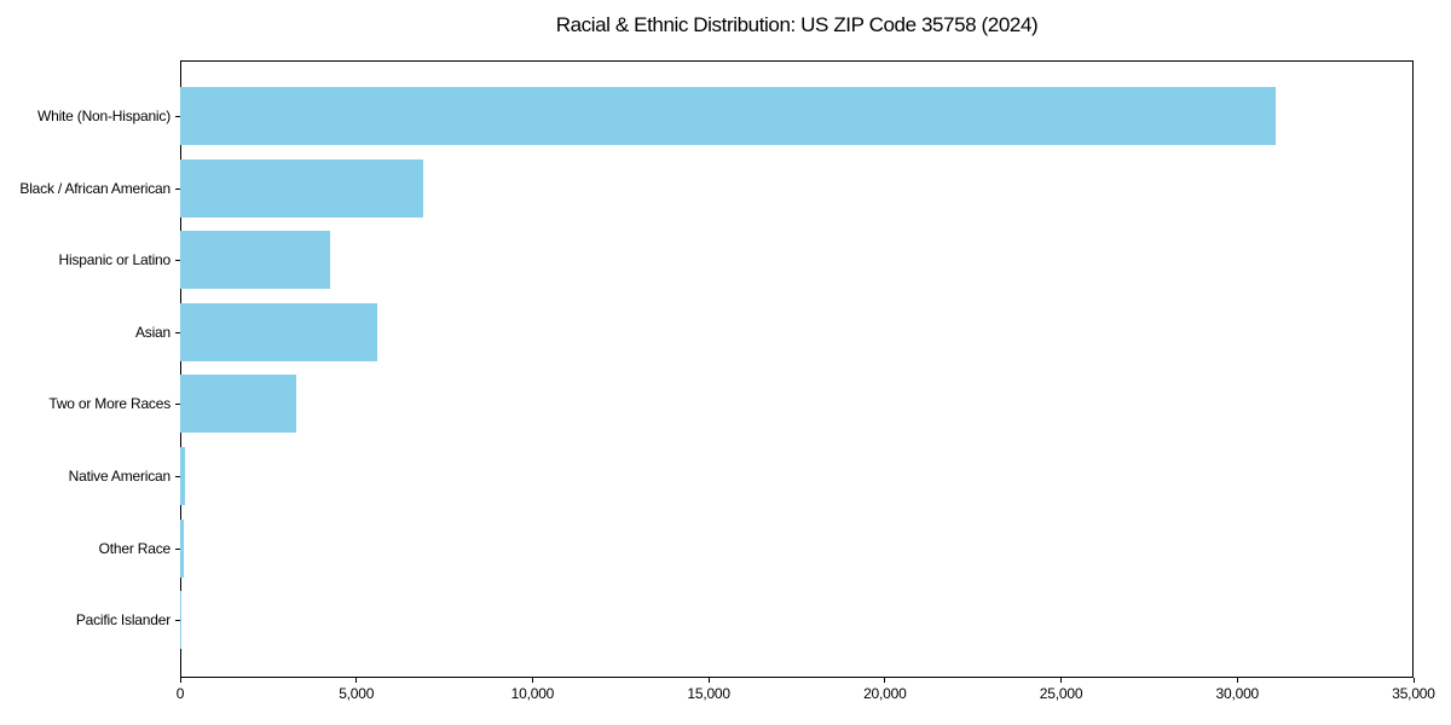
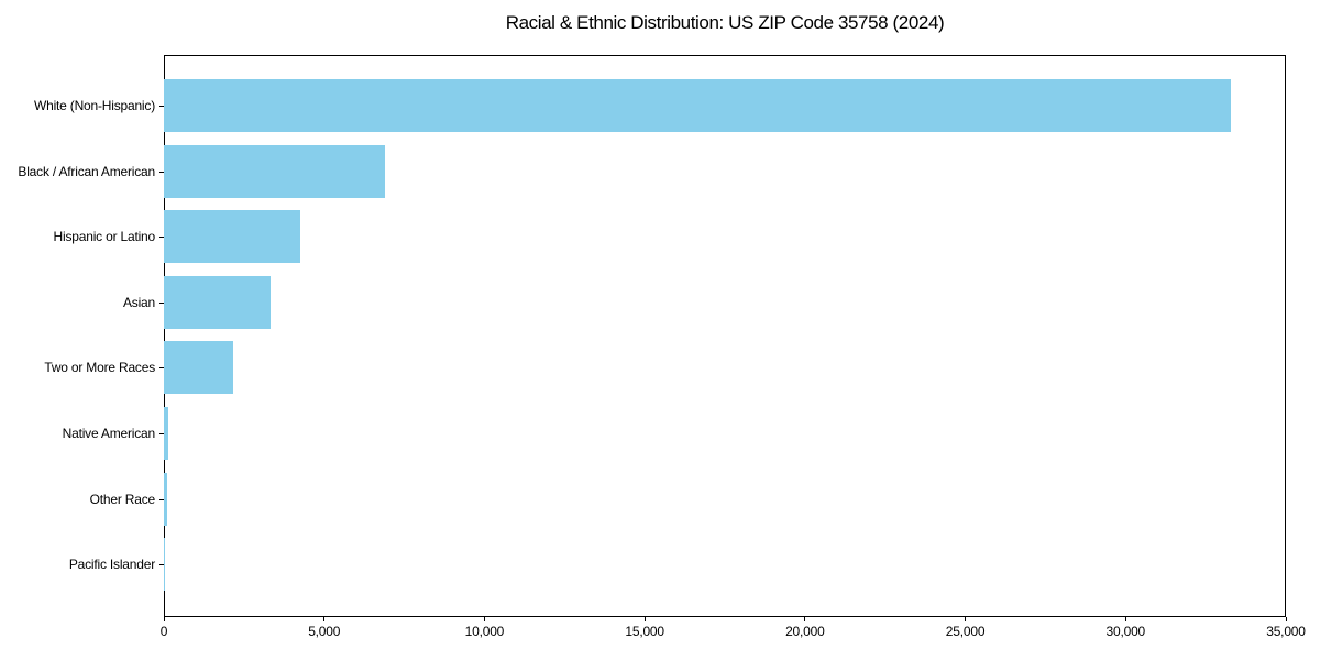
White (Non-Hispanic): 31100 -> 33300
Asian: 5600 -> 3300
Two or More Races: 3300 -> 2200
